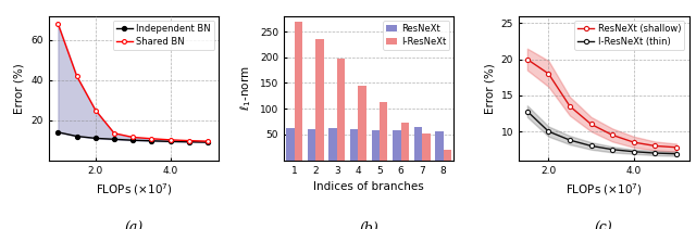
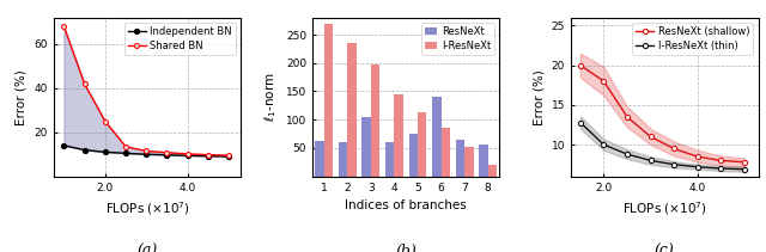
ResNeXt/3: 63 -> 105
ResNeXt/5: 58 -> 75
ResNeXt/6: 58 -> 140
I-ResNeXt/6: 74 -> 85
